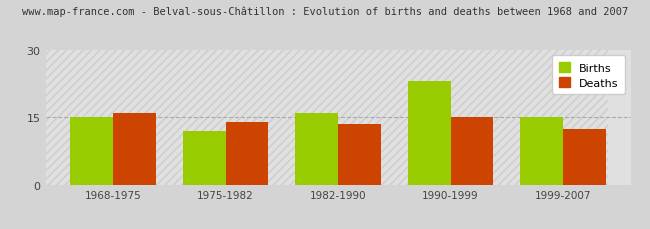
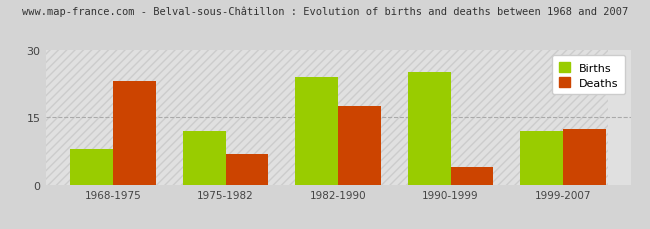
Births/1968-1975: 15 -> 8
Deaths/1968-1975: 16.0 -> 23.0
Deaths/1975-1982: 14.0 -> 7.0
Births/1982-1990: 16 -> 24
Deaths/1982-1990: 13.5 -> 17.5
Births/1990-1999: 23 -> 25
Deaths/1990-1999: 15.0 -> 4.0
Births/1999-2007: 15 -> 12
